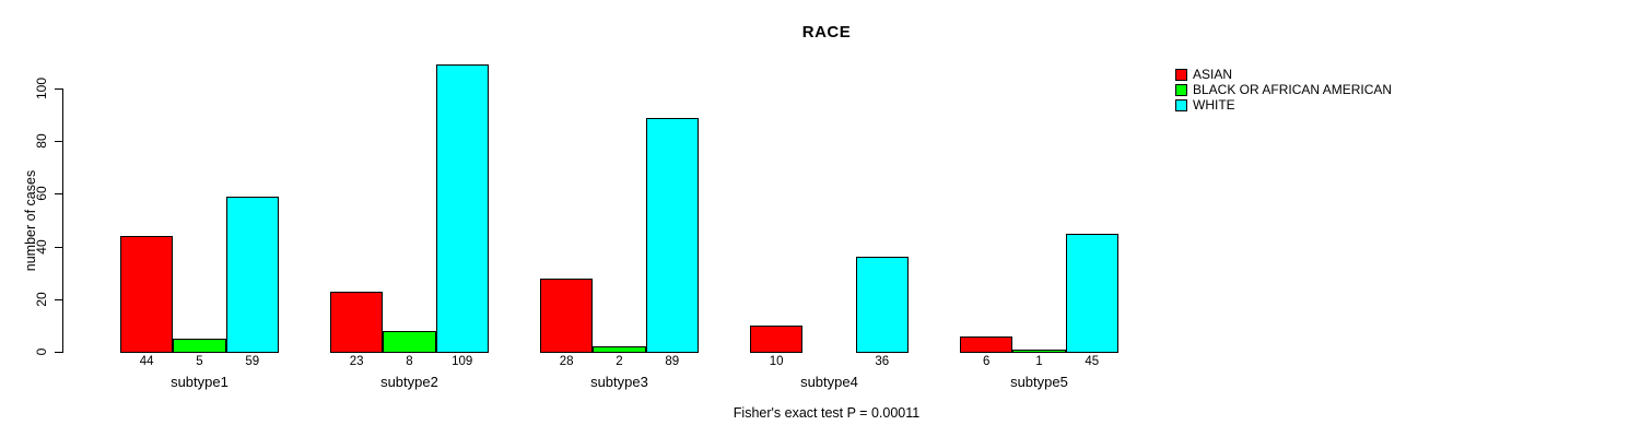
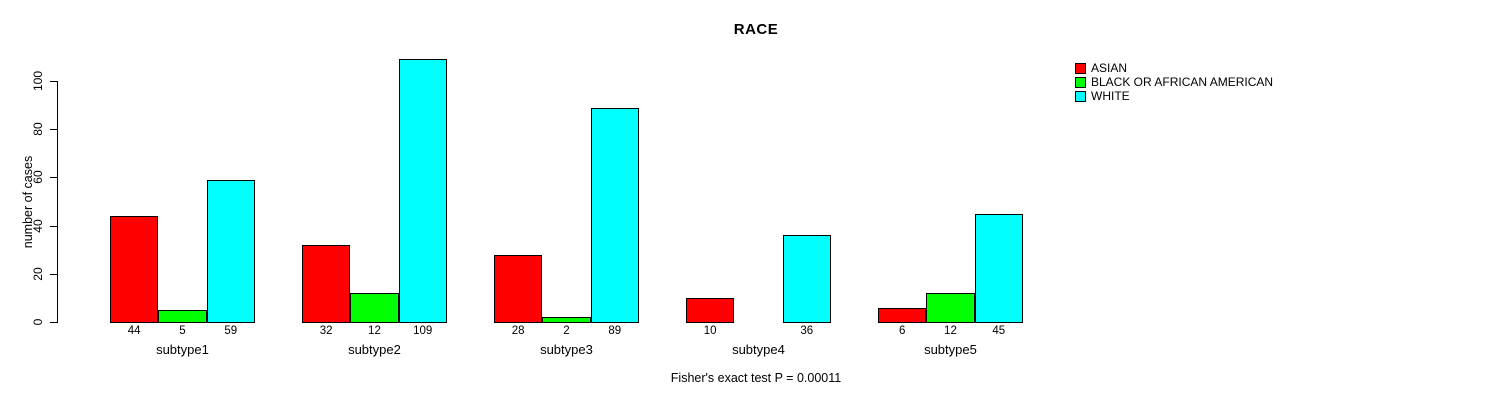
ASIAN/subtype2: 23 -> 32
BLACK OR AFRICAN AMERICAN/subtype2: 8 -> 12
BLACK OR AFRICAN AMERICAN/subtype5: 1 -> 12
